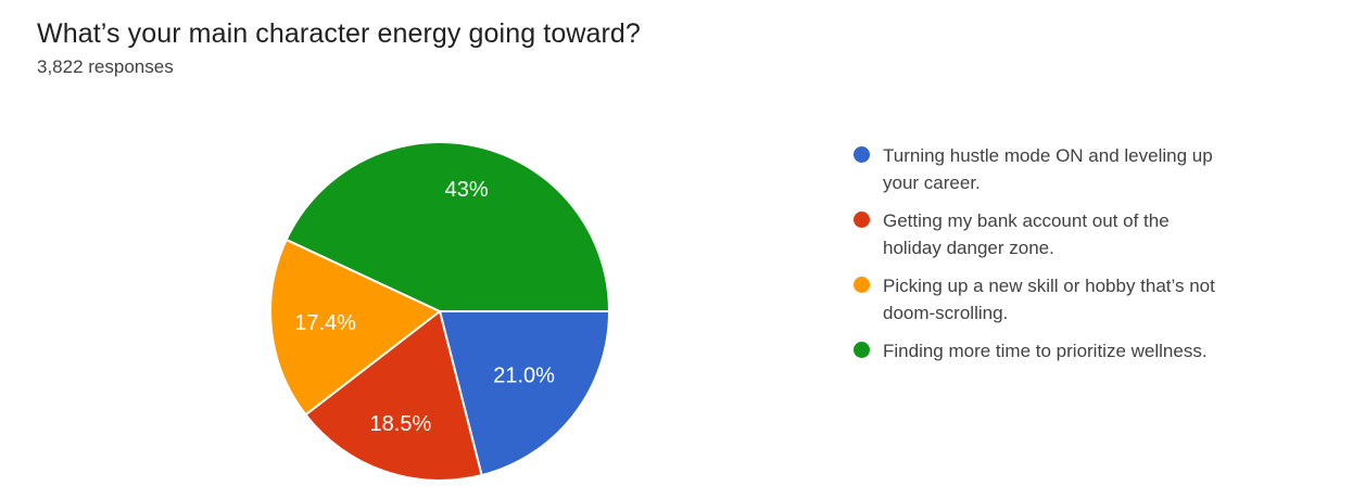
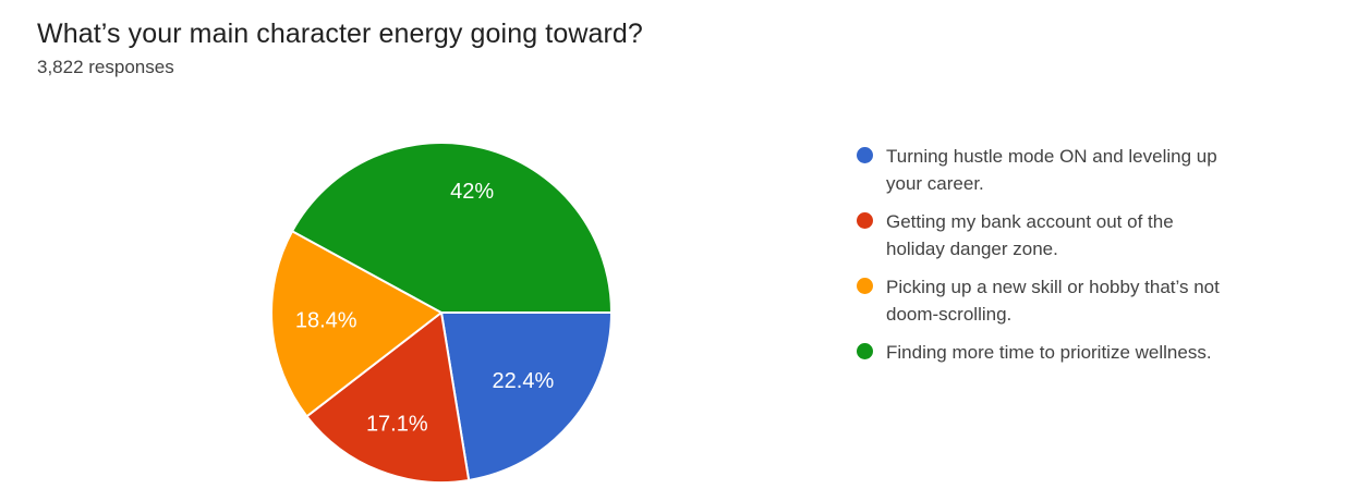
Turning hustle mode ON and leveling up your career.: 21.0% -> 22.4%
Getting my bank account out of the holiday danger zone.: 18.5% -> 17.1%
Picking up a new skill or hobby that’s not doom-scrolling.: 17.4% -> 18.4%
Finding more time to prioritize wellness.: 43% -> 42%
